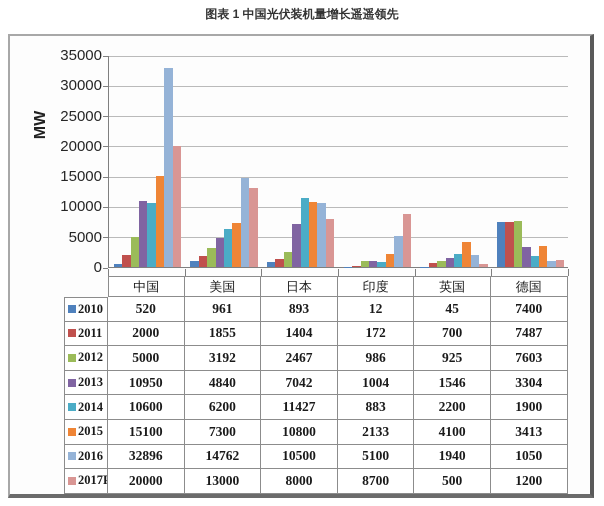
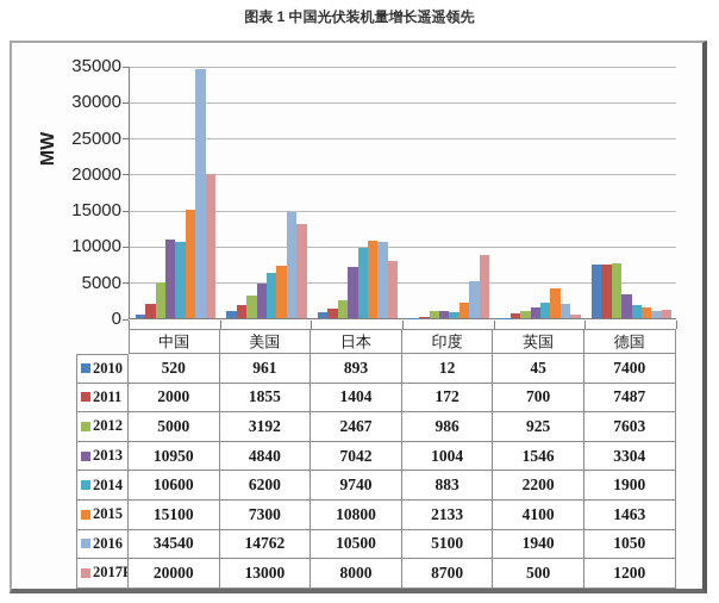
2016/中国: 32896 -> 34540
2014/日本: 11427 -> 9740
2015/德国: 3413 -> 1463
